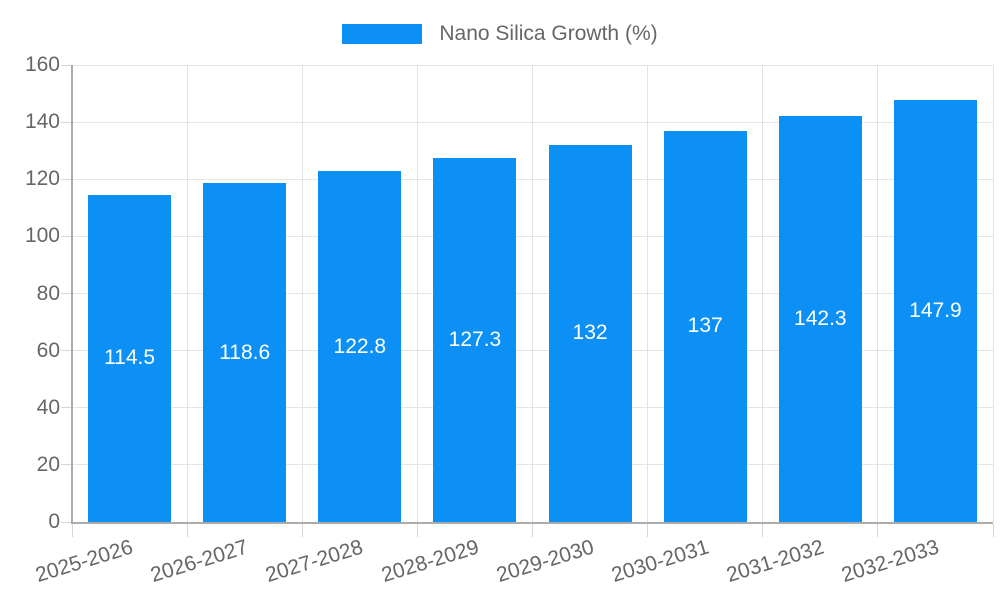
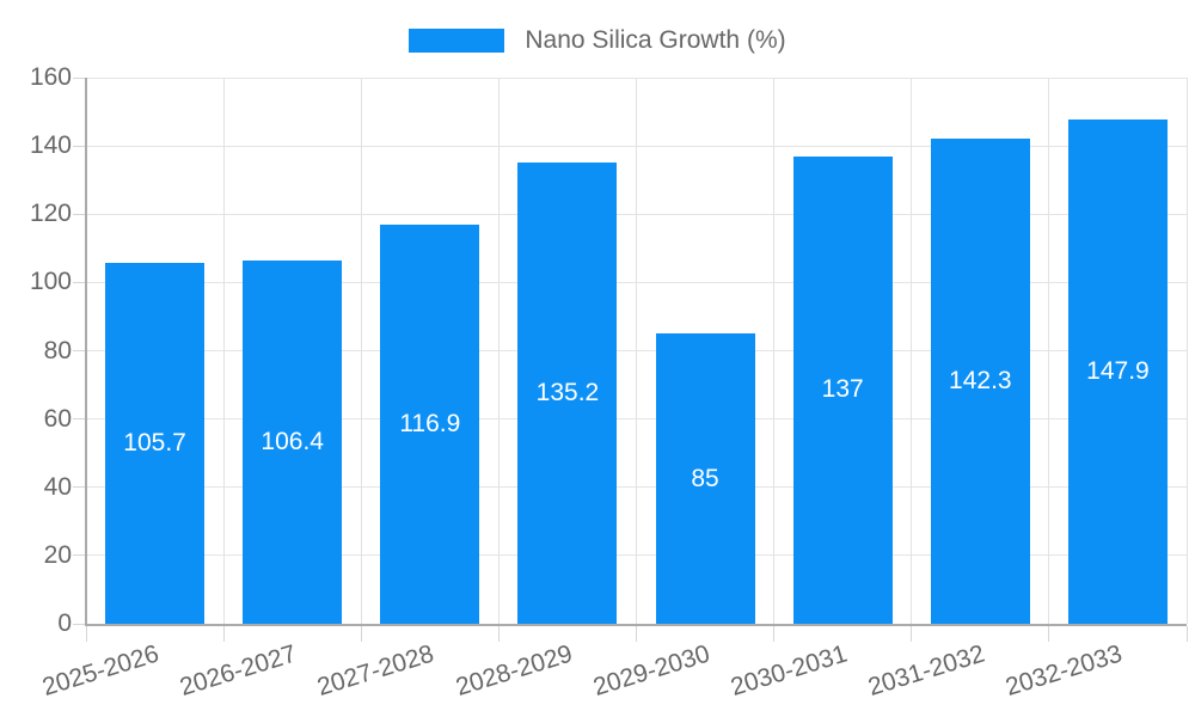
2025-2026: 114.5 -> 105.7
2026-2027: 118.6 -> 106.4
2027-2028: 122.8 -> 116.9
2028-2029: 127.3 -> 135.2
2029-2030: 132 -> 85
